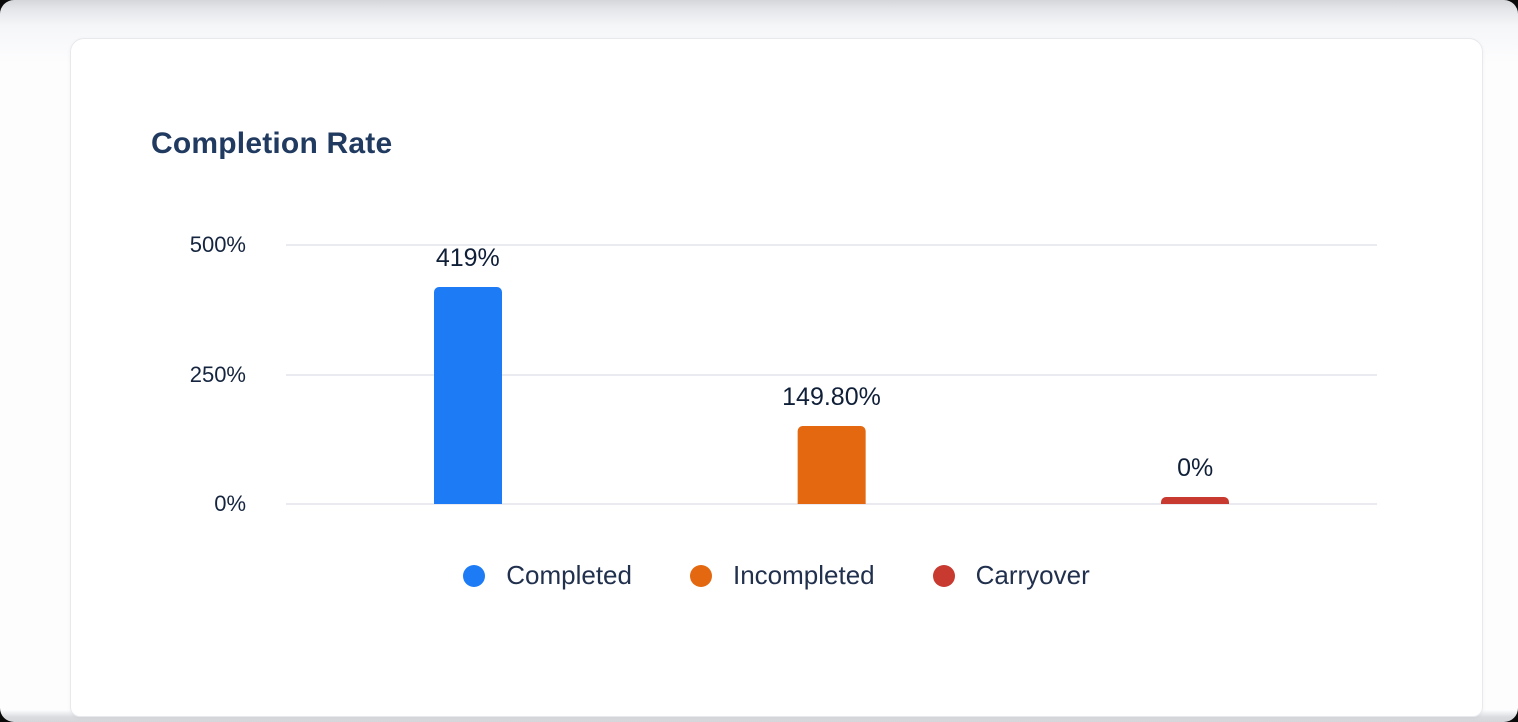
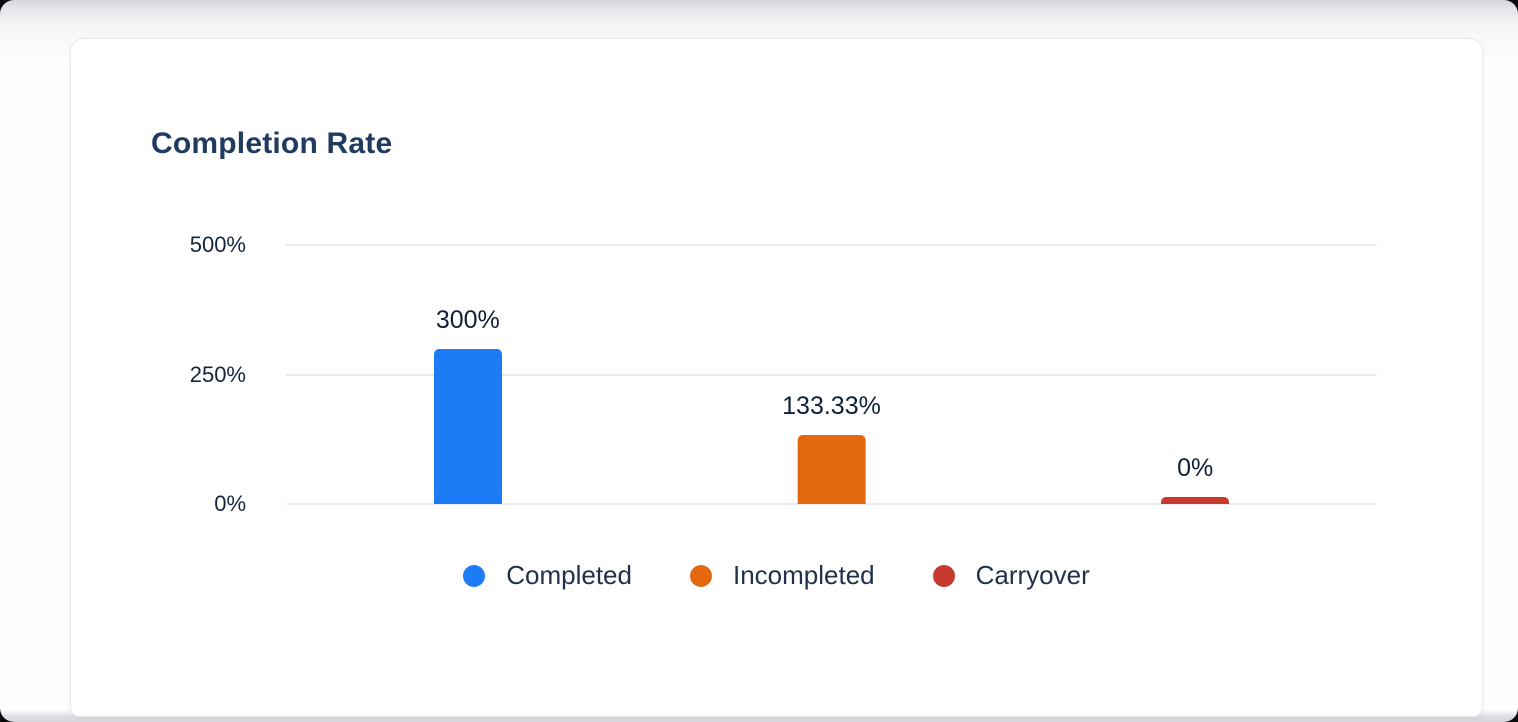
Completed: 419% -> 300%
Incompleted: 149.80% -> 133.33%
